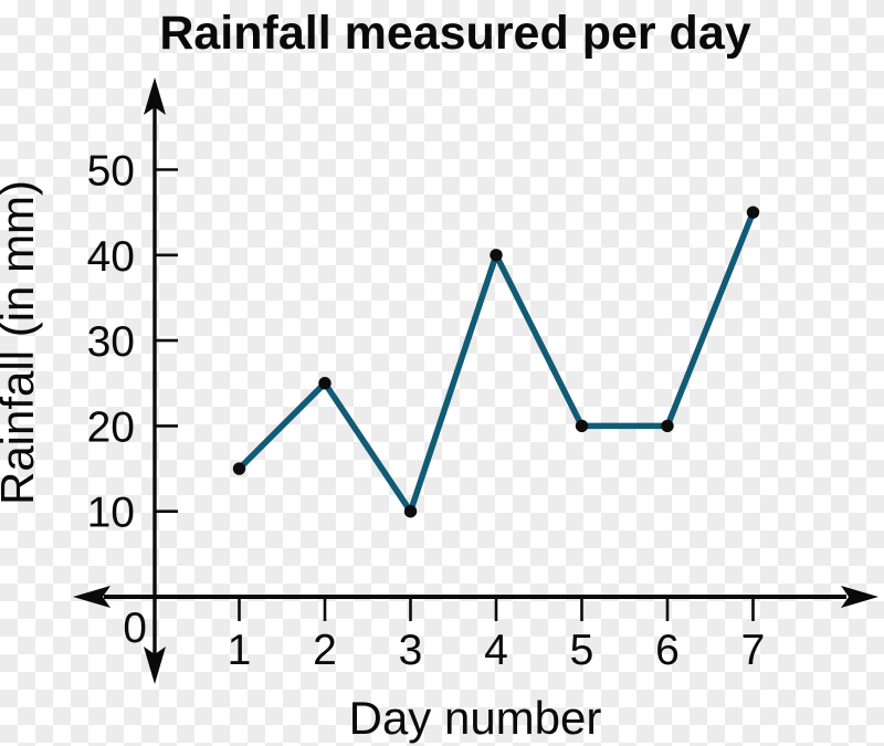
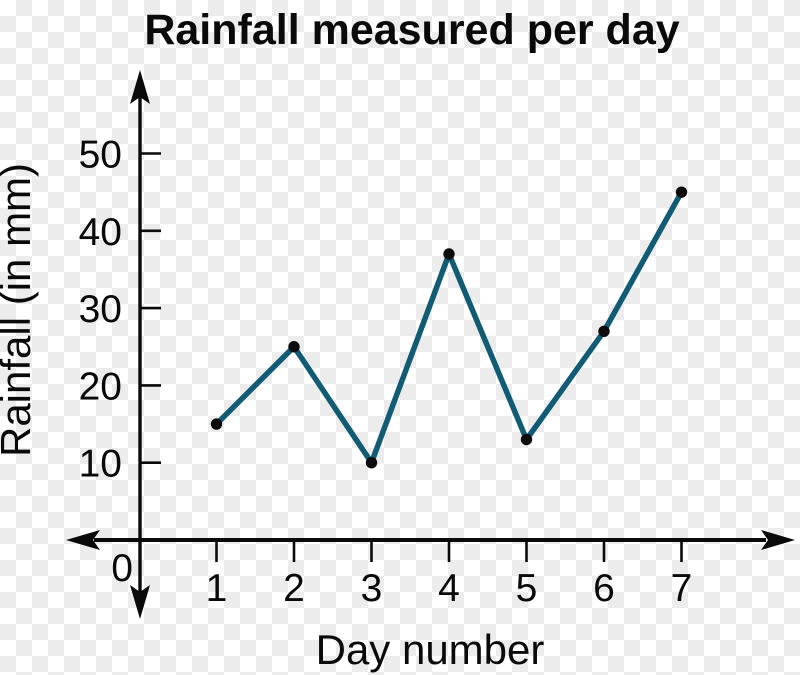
4: 40 -> 37
5: 20 -> 13
6: 20 -> 27
